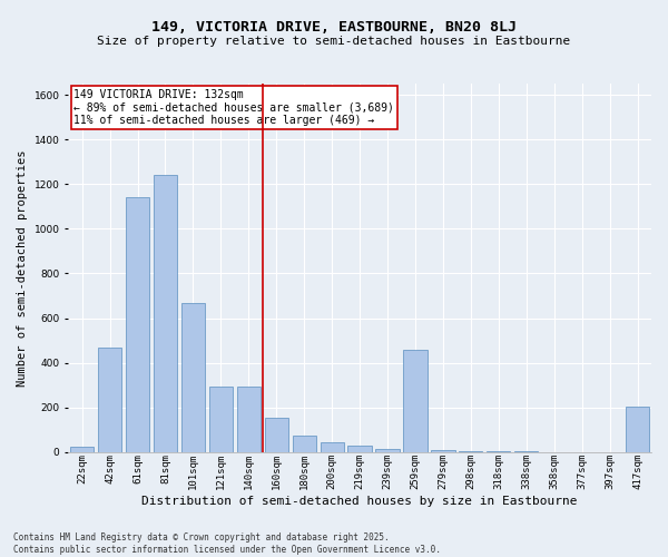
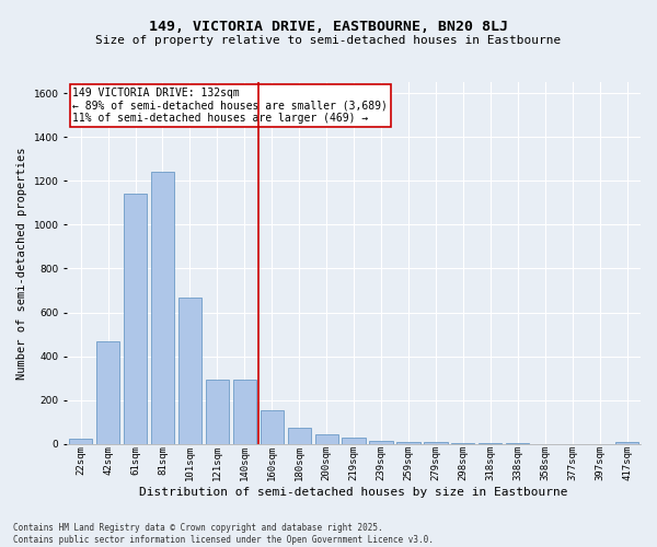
259sqm: 460 -> 10
417sqm: 205 -> 10
